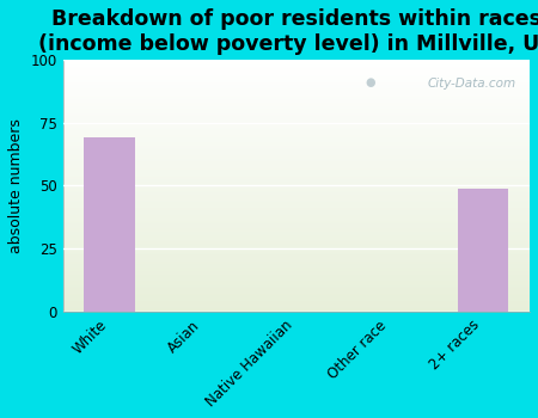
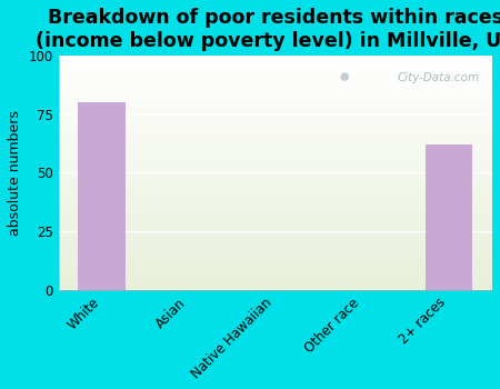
White: 69 -> 80
2+ races: 49 -> 62
